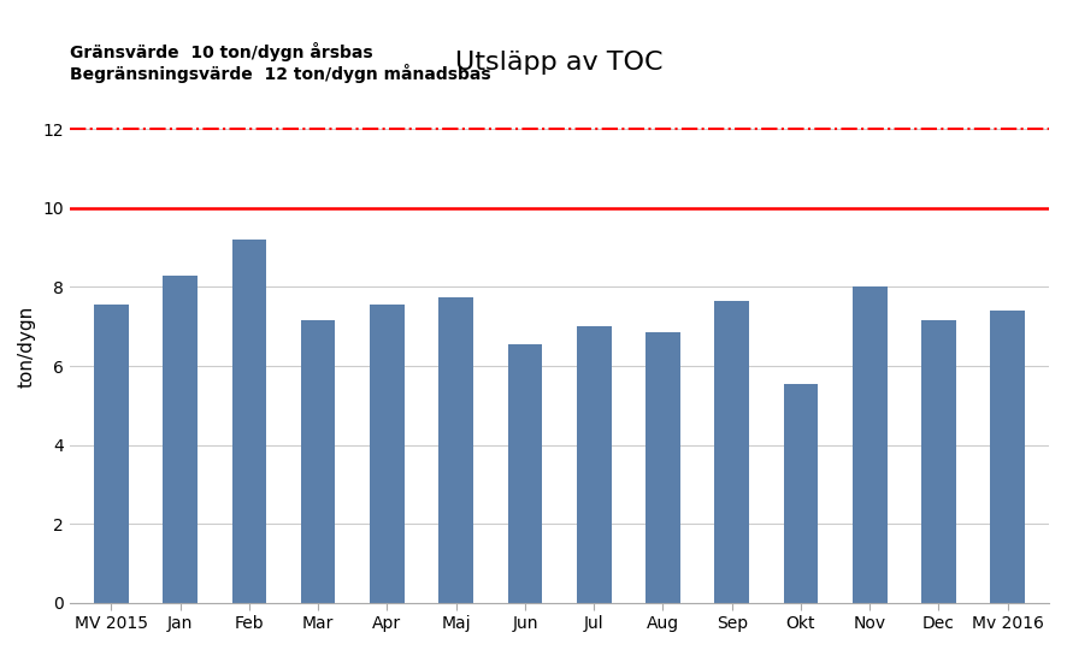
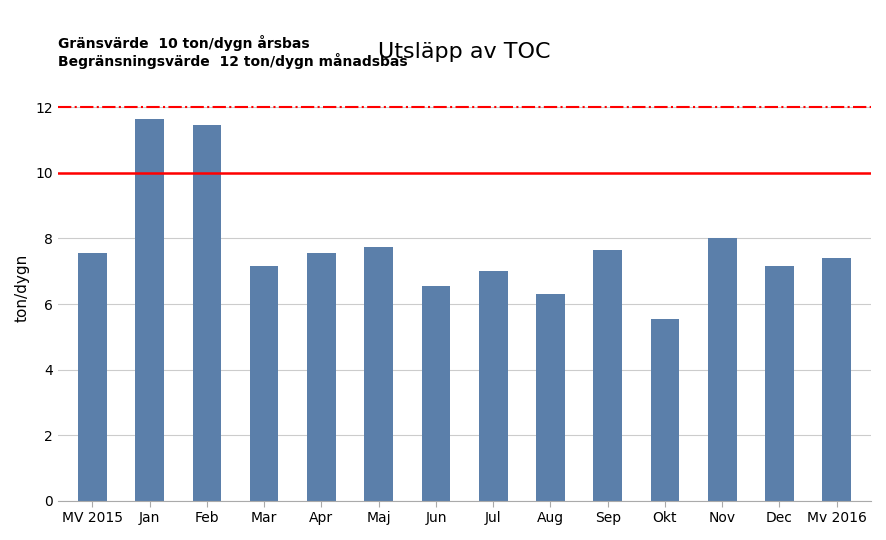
Jan: 8.30 -> 11.65
Feb: 9.20 -> 11.45
Aug: 6.85 -> 6.30
